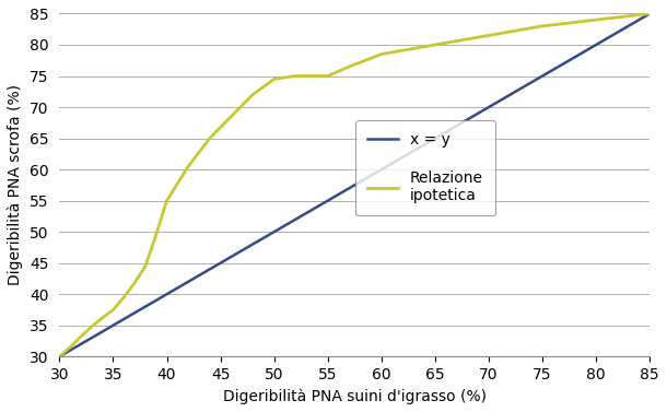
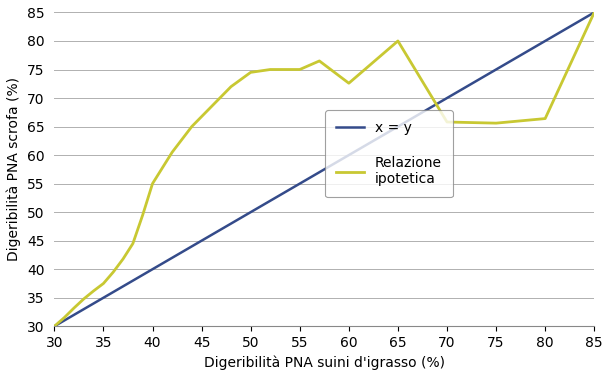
60: 78.5 -> 72.6
70: 81.5 -> 65.8
75: 83.0 -> 65.6
80: 84.0 -> 66.4
